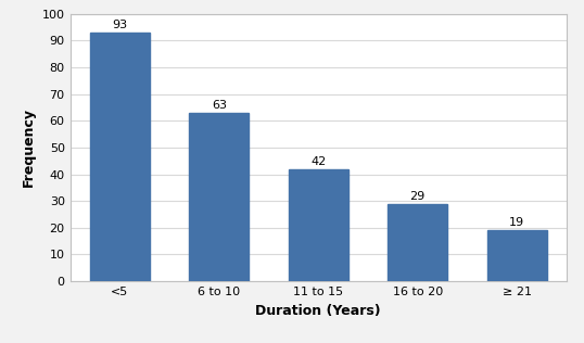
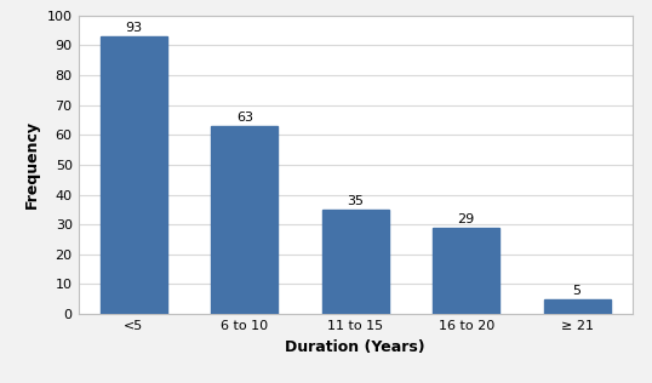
11 to 15: 42 -> 35
≥ 21: 19 -> 5
